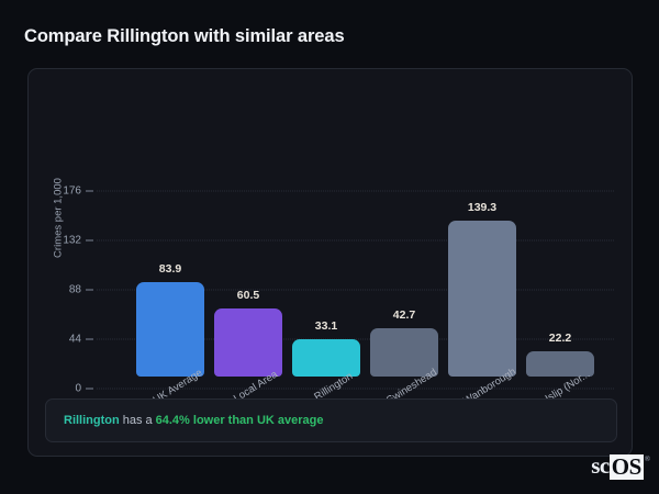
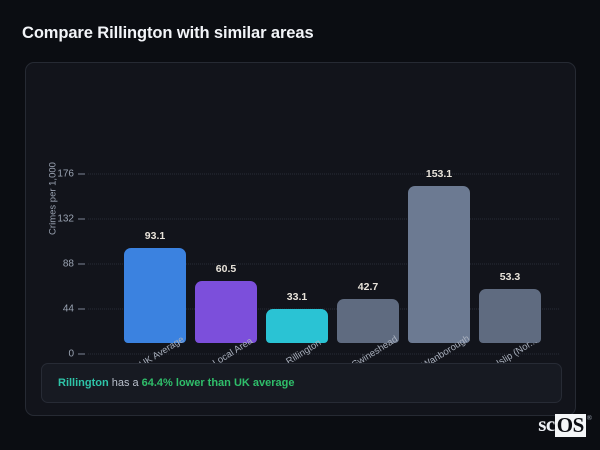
UK Average: 83.9 -> 93.1
Wanborough: 139.3 -> 153.1
Islip (Nor...: 22.2 -> 53.3
